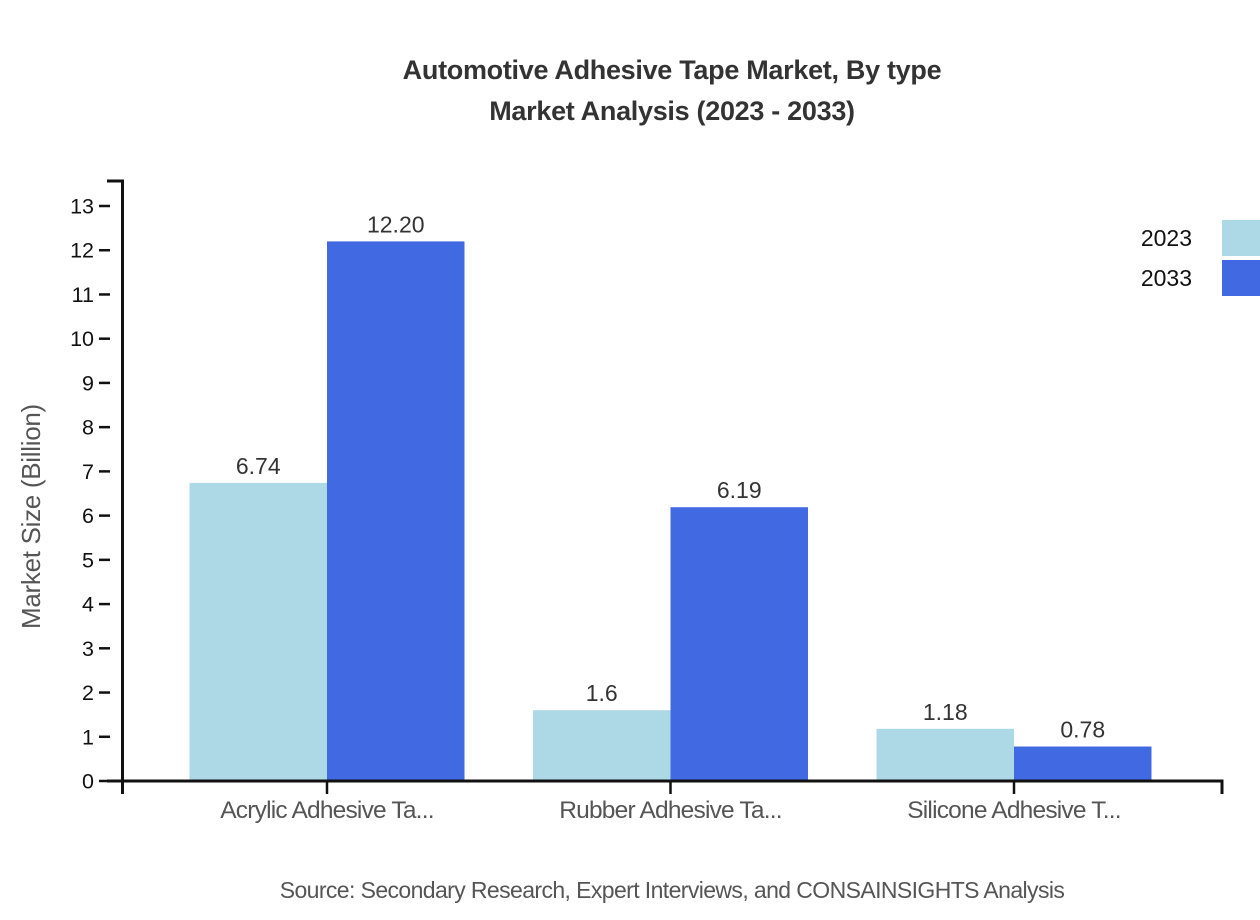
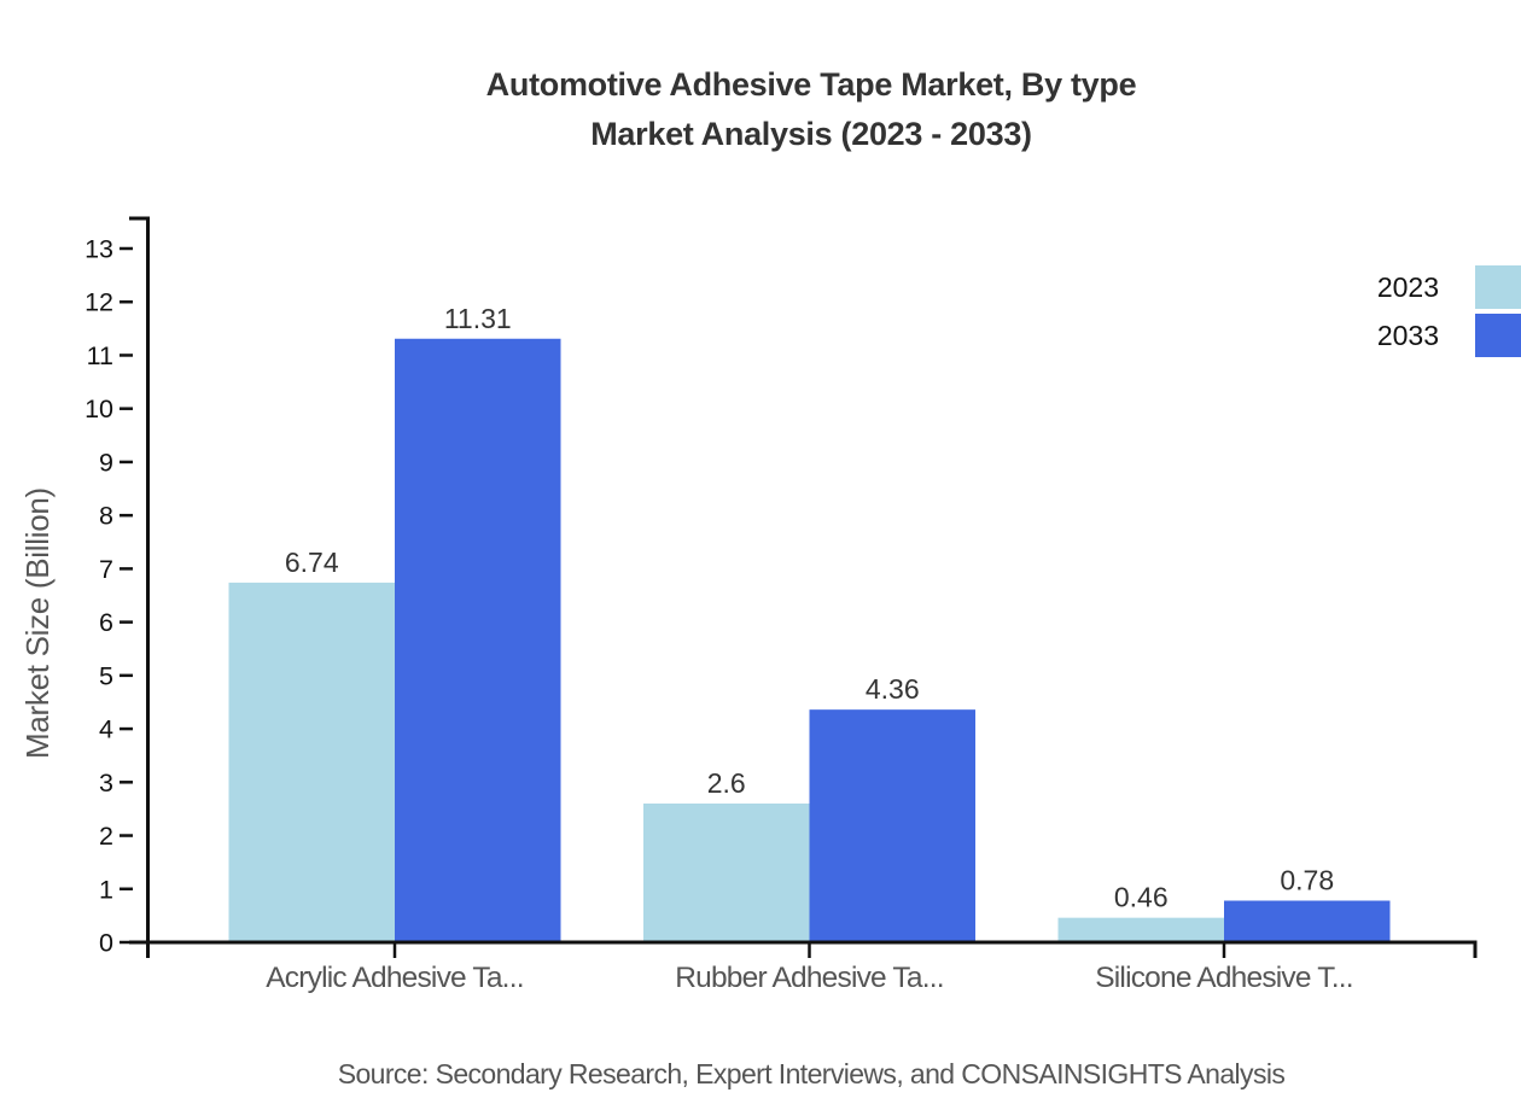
2033/Acrylic Adhesive Ta...: 12.20 -> 11.31
2023/Rubber Adhesive Ta...: 1.6 -> 2.6
2033/Rubber Adhesive Ta...: 6.19 -> 4.36
2023/Silicone Adhesive T...: 1.18 -> 0.46
